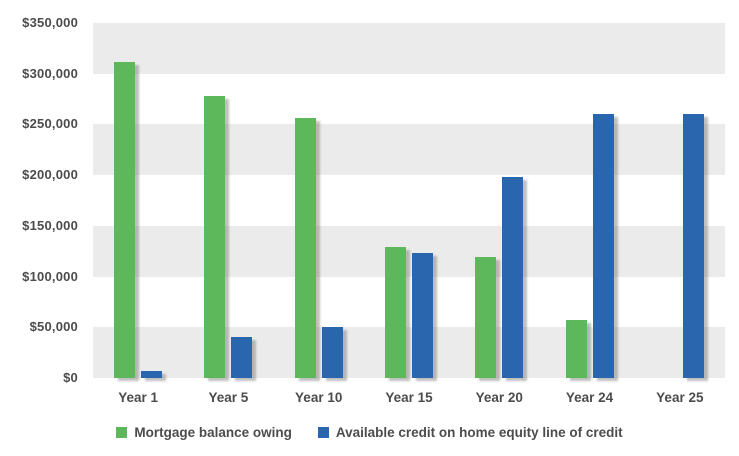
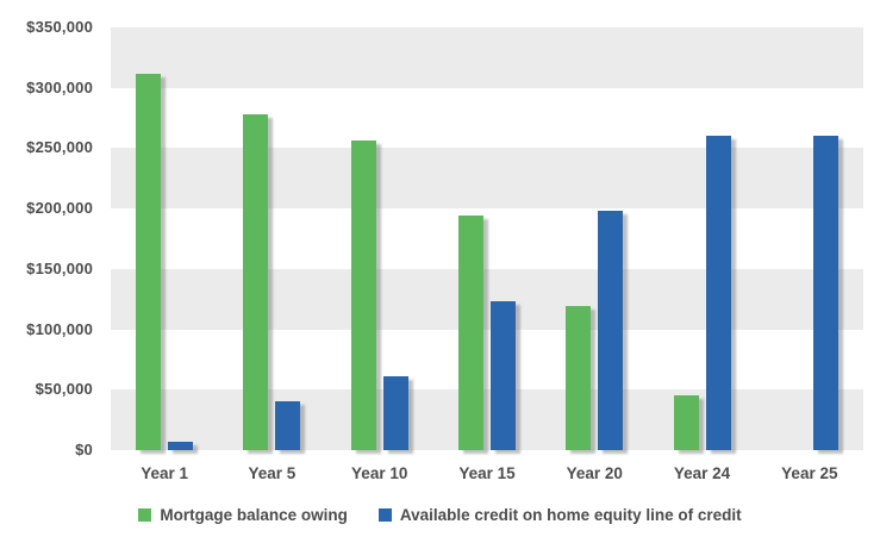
Available credit on home equity line of credit/Year 10: $50000 -> $61000
Mortgage balance owing/Year 15: $129000 -> $194000
Mortgage balance owing/Year 24: $57000 -> $45000
